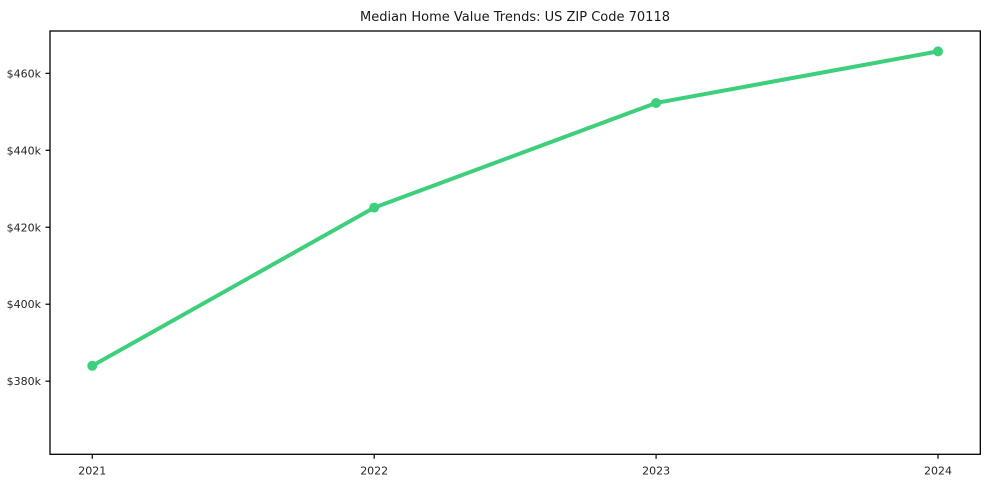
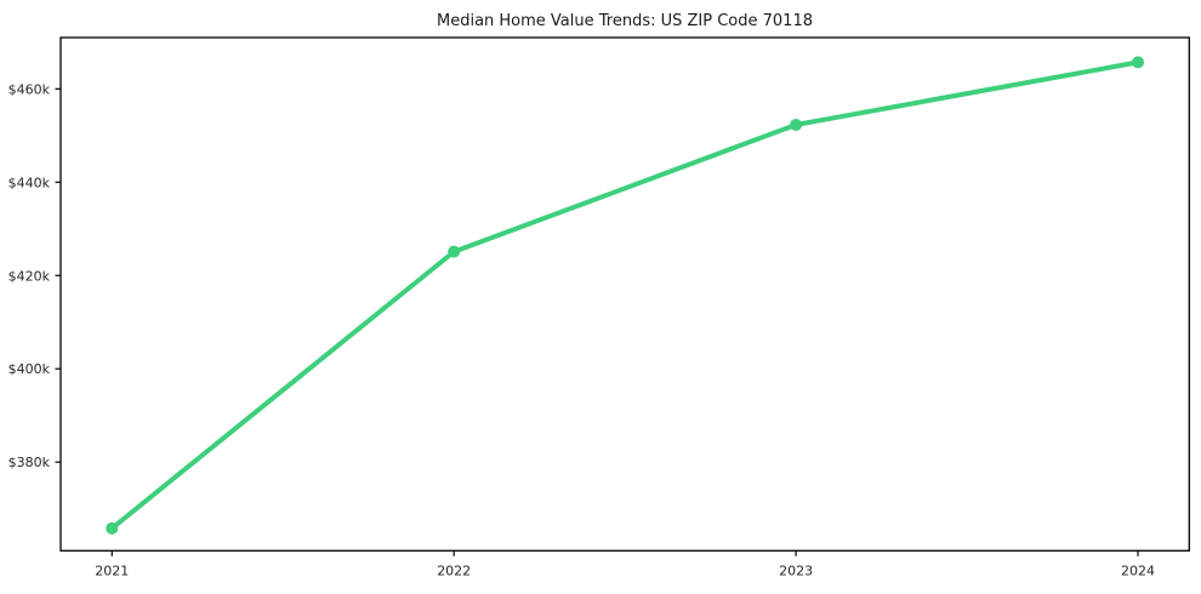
2021: $384k -> $366k
